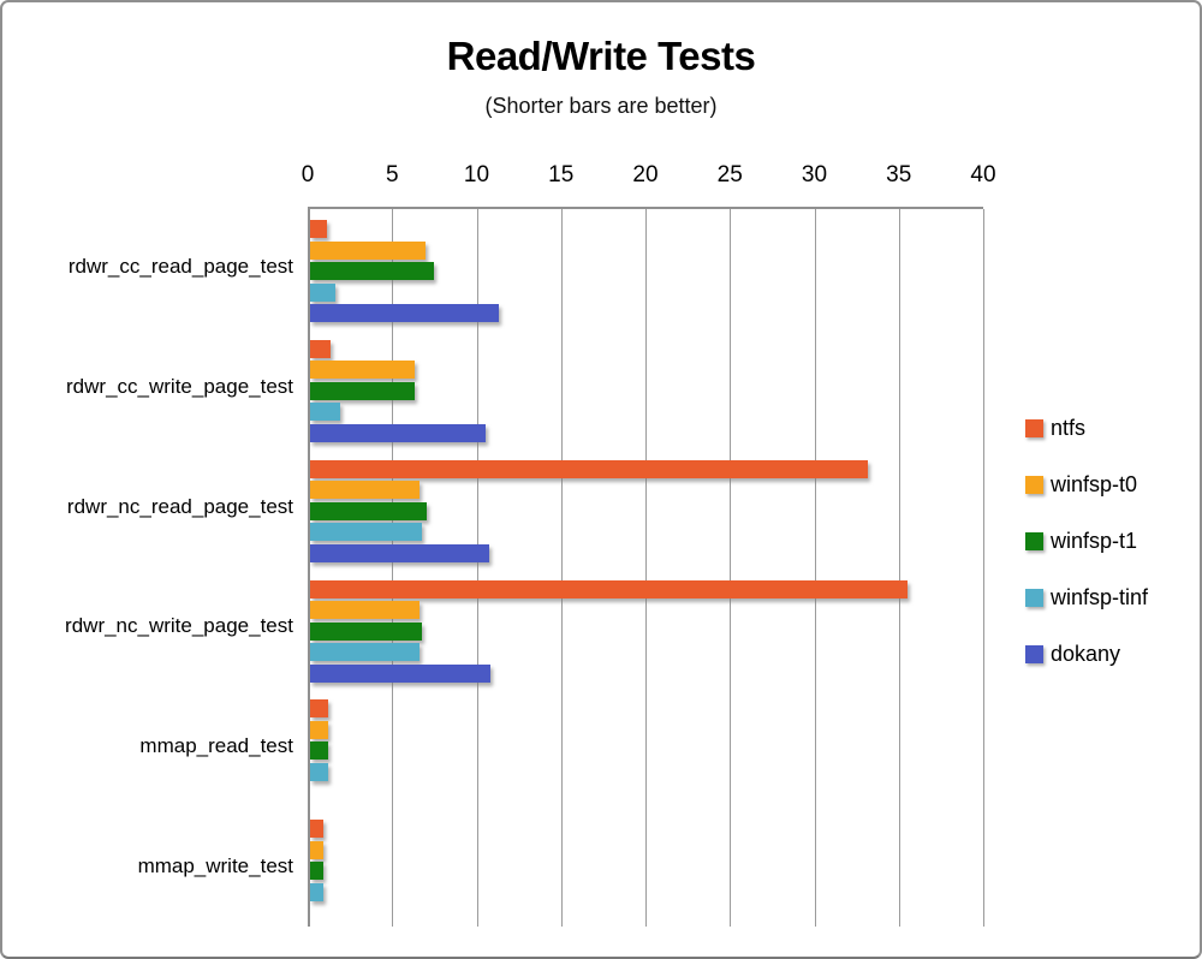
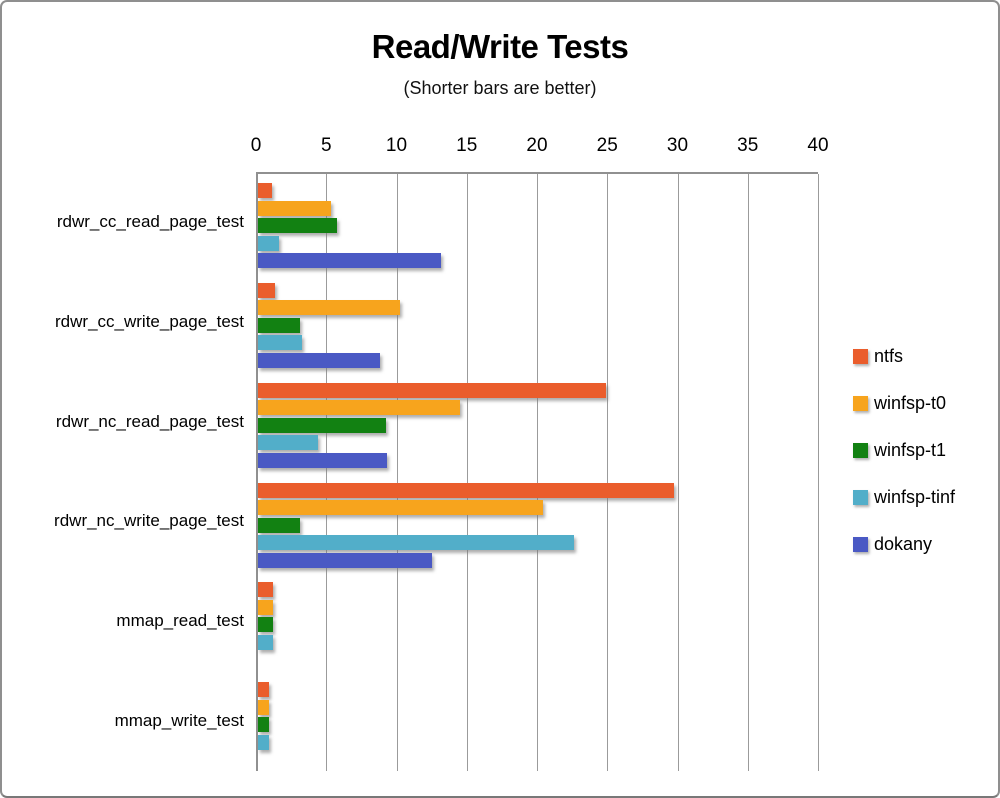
winfsp-t0/rdwr_cc_read_page_test: 6.8 -> 5.2
winfsp-t1/rdwr_cc_read_page_test: 7.3 -> 5.6
dokany/rdwr_cc_read_page_test: 11.2 -> 13.0
winfsp-t0/rdwr_cc_write_page_test: 6.2 -> 10.1
winfsp-t1/rdwr_cc_write_page_test: 6.2 -> 3.0
winfsp-tinf/rdwr_cc_write_page_test: 1.8 -> 3.1
dokany/rdwr_cc_write_page_test: 10.4 -> 8.7
ntfs/rdwr_nc_read_page_test: 33.0 -> 24.8
winfsp-t0/rdwr_nc_read_page_test: 6.5 -> 14.4
winfsp-t1/rdwr_nc_read_page_test: 6.9 -> 9.1
winfsp-tinf/rdwr_nc_read_page_test: 6.6 -> 4.3
dokany/rdwr_nc_read_page_test: 10.6 -> 9.2
ntfs/rdwr_nc_write_page_test: 35.4 -> 29.6
winfsp-t0/rdwr_nc_write_page_test: 6.5 -> 20.3
winfsp-t1/rdwr_nc_write_page_test: 6.6 -> 3.0
winfsp-tinf/rdwr_nc_write_page_test: 6.5 -> 22.5
dokany/rdwr_nc_write_page_test: 10.7 -> 12.4
